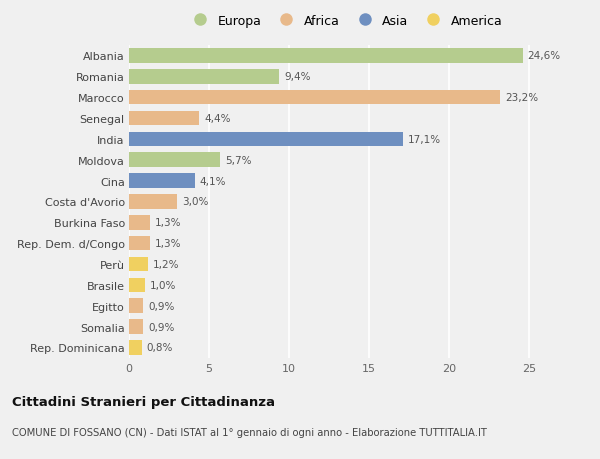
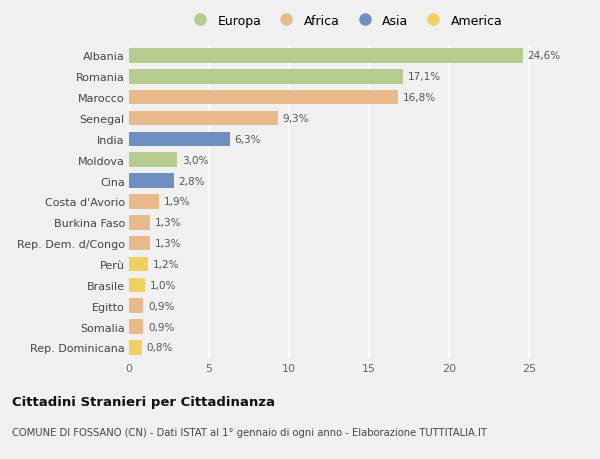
Romania: 9,4% -> 17,1%
Marocco: 23,2% -> 16,8%
Senegal: 4,4% -> 9,3%
India: 17,1% -> 6,3%
Moldova: 5,7% -> 3,0%
Cina: 4,1% -> 2,8%
Costa d'Avorio: 3,0% -> 1,9%
